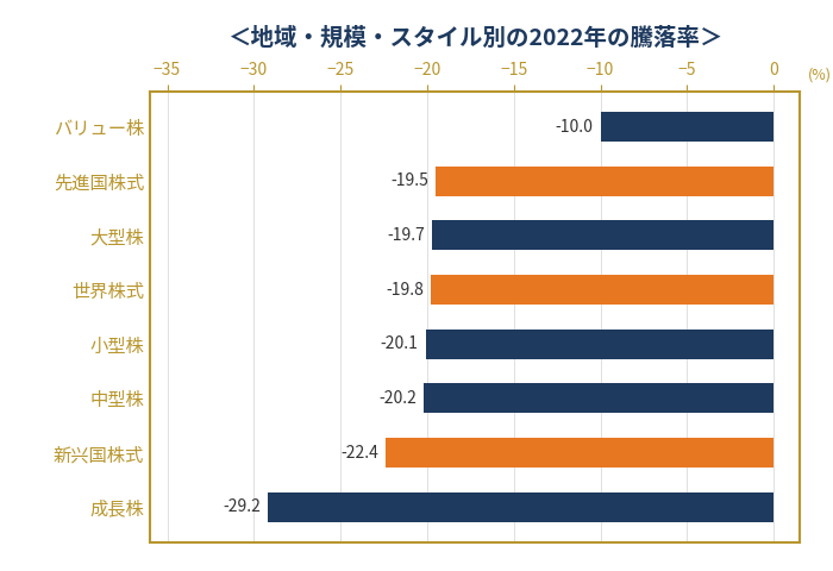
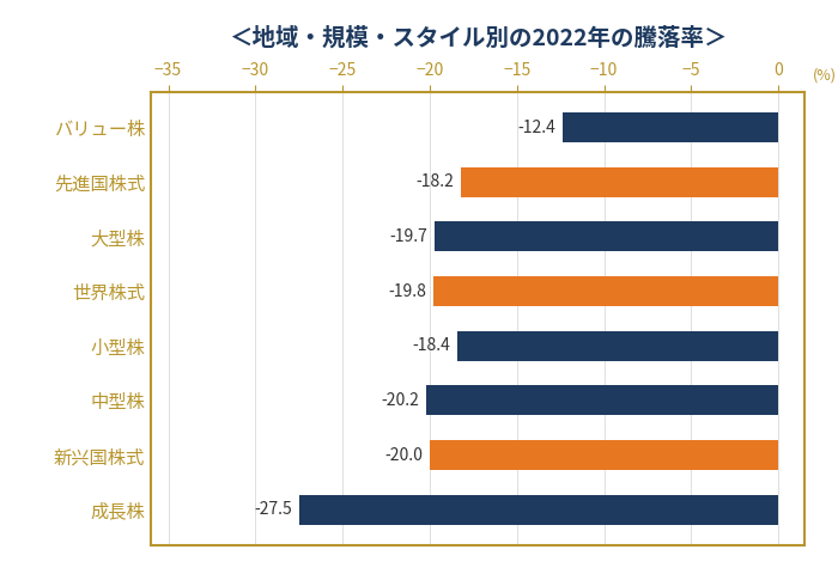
バリュー株: -10.0 -> -12.4
先進国株式: -19.5 -> -18.2
小型株: -20.1 -> -18.4
新兴国株式: -22.4 -> -20.0
成長株: -29.2 -> -27.5
